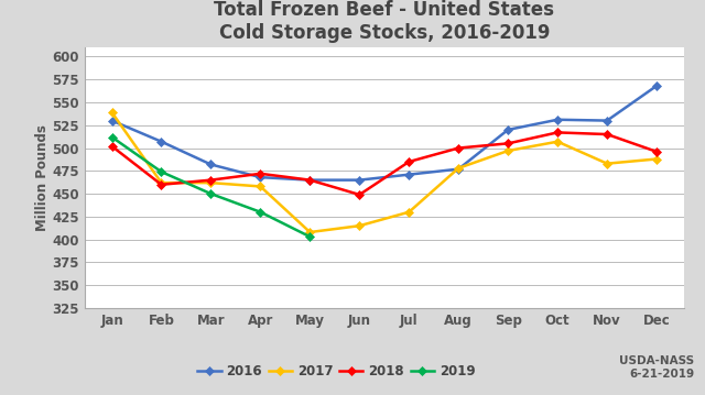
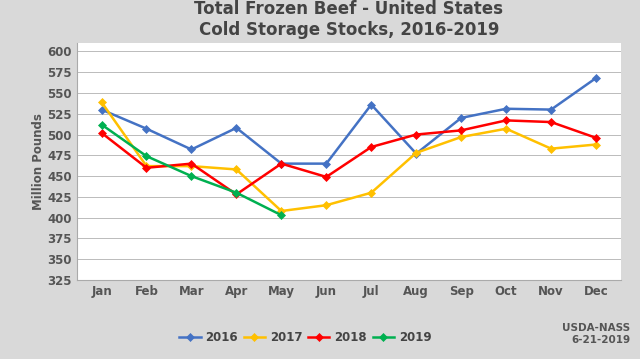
2016/Apr: 468 -> 508
2018/Apr: 472 -> 428
2016/Jul: 471 -> 536
